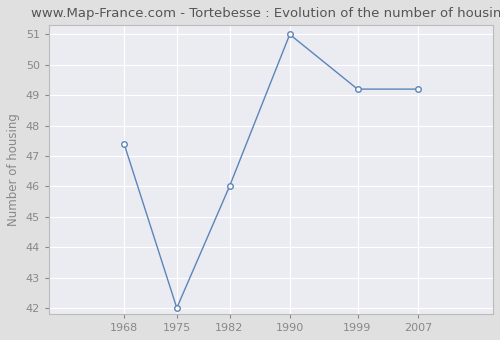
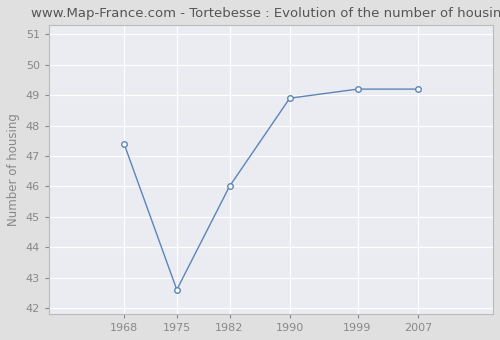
1975: 42.0 -> 42.6
1990: 51.0 -> 48.9
